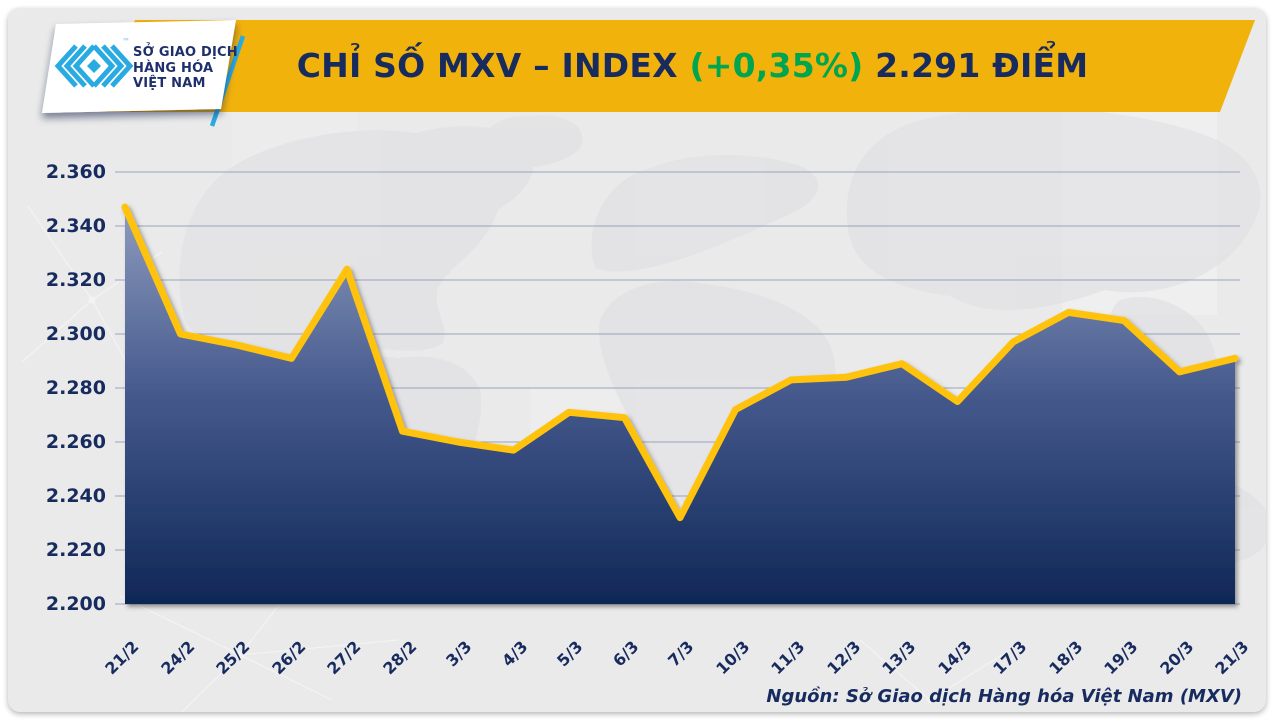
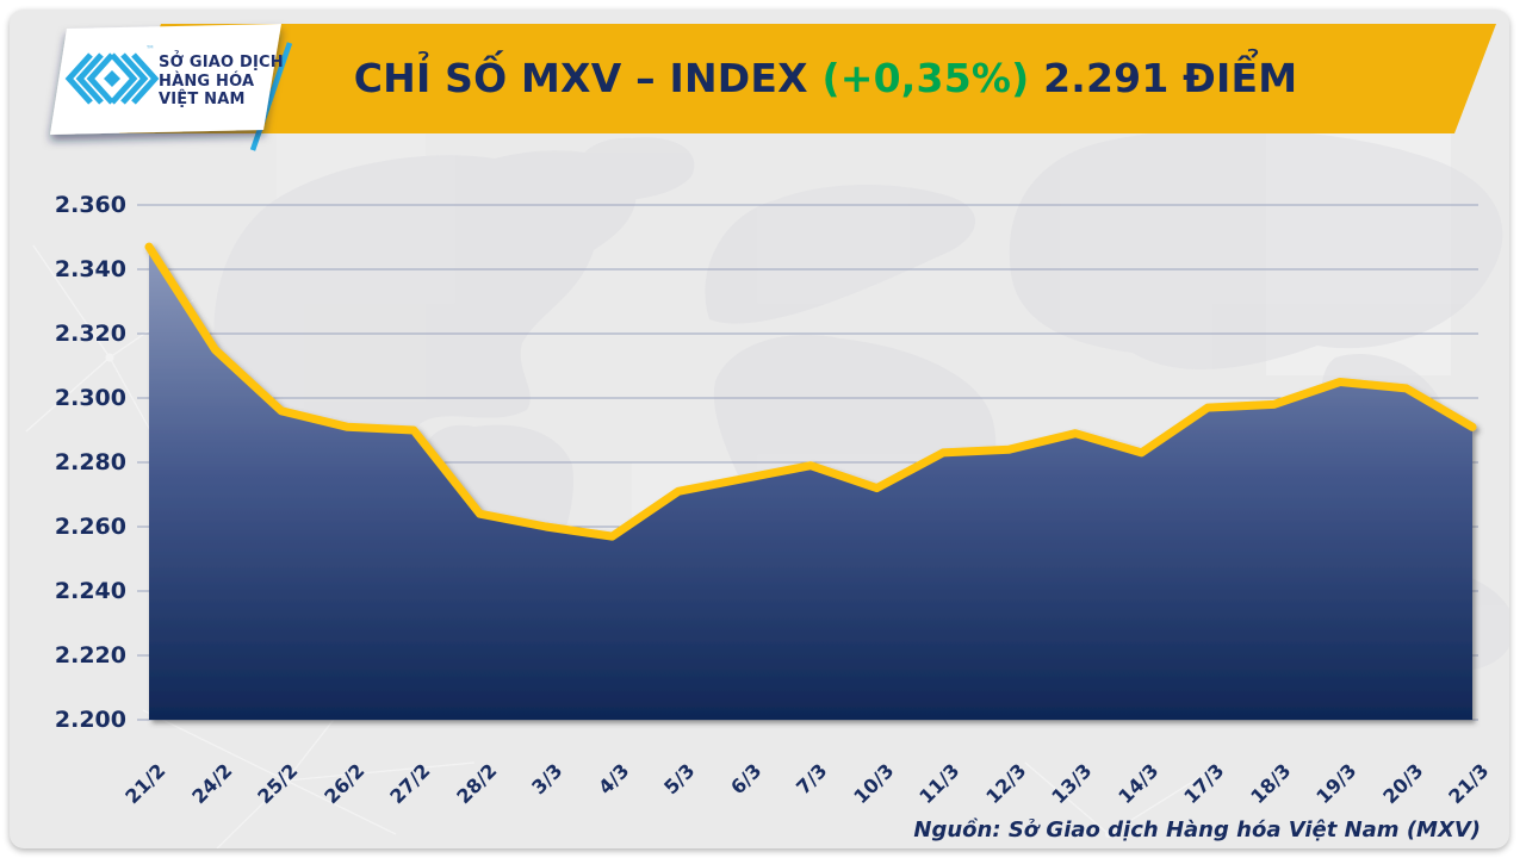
24/2: 2300 -> 2315
27/2: 2324 -> 2290
6/3: 2269 -> 2275
7/3: 2232 -> 2279
14/3: 2275 -> 2283
18/3: 2308 -> 2298
20/3: 2286 -> 2303
